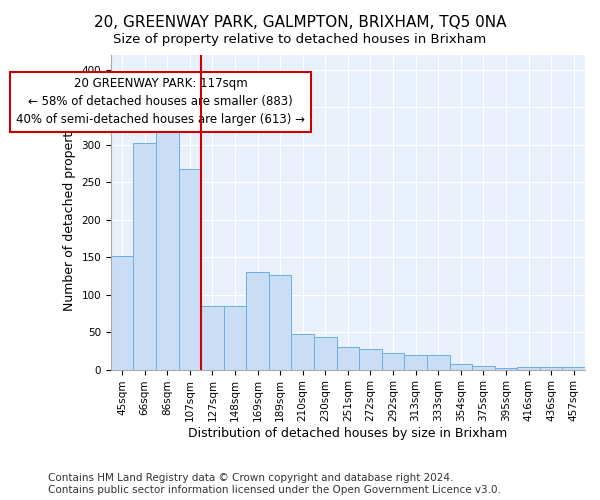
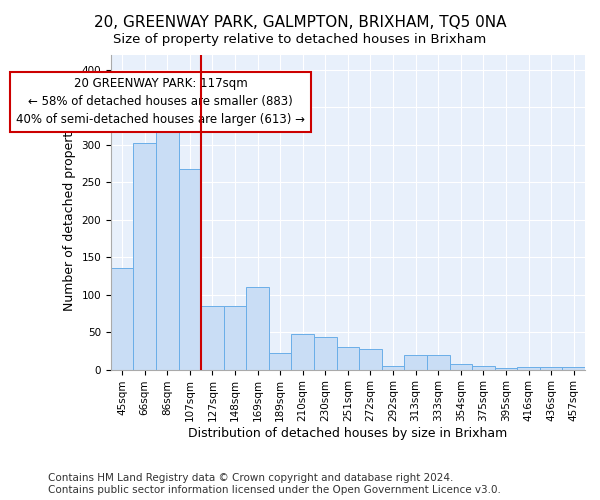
45sqm: 152 -> 135
169sqm: 130 -> 110
189sqm: 126 -> 22
292sqm: 22 -> 5
